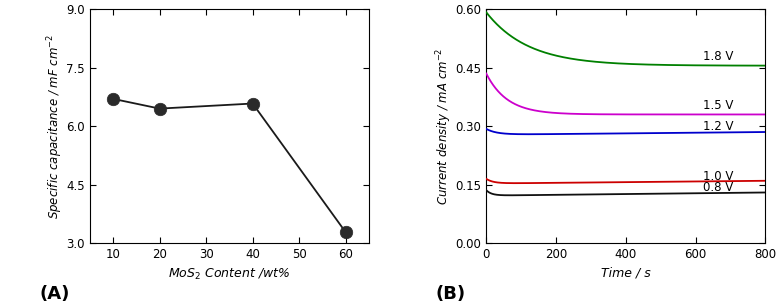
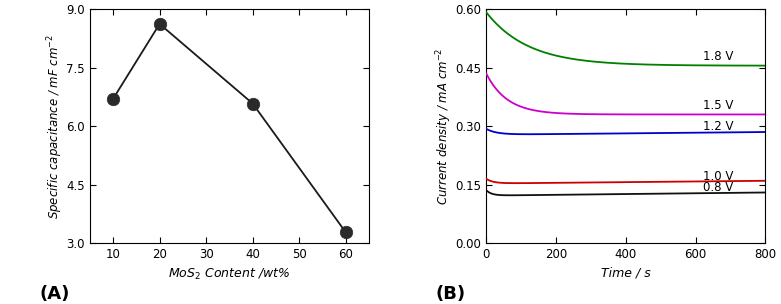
20: 6.45 -> 8.62
